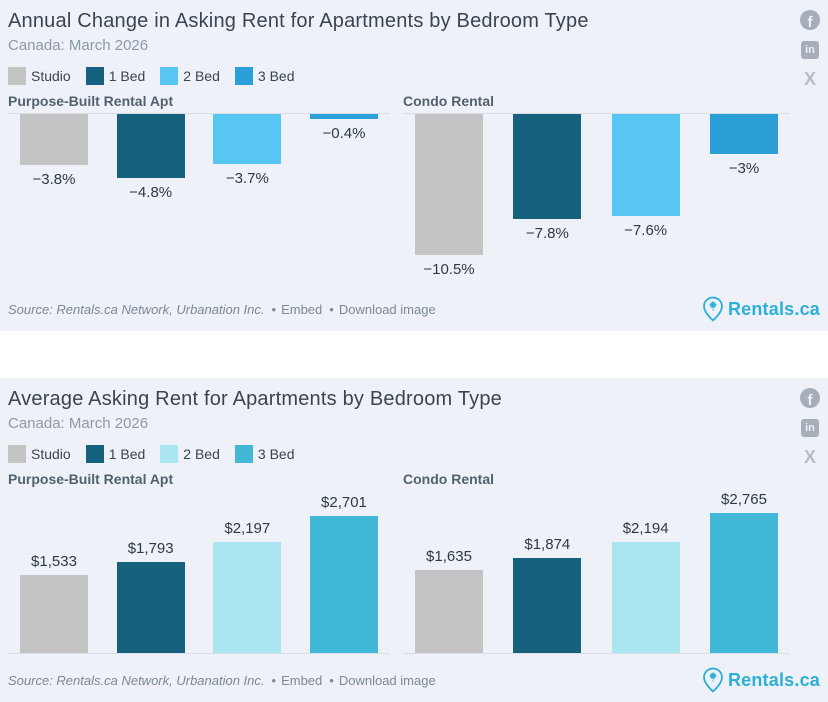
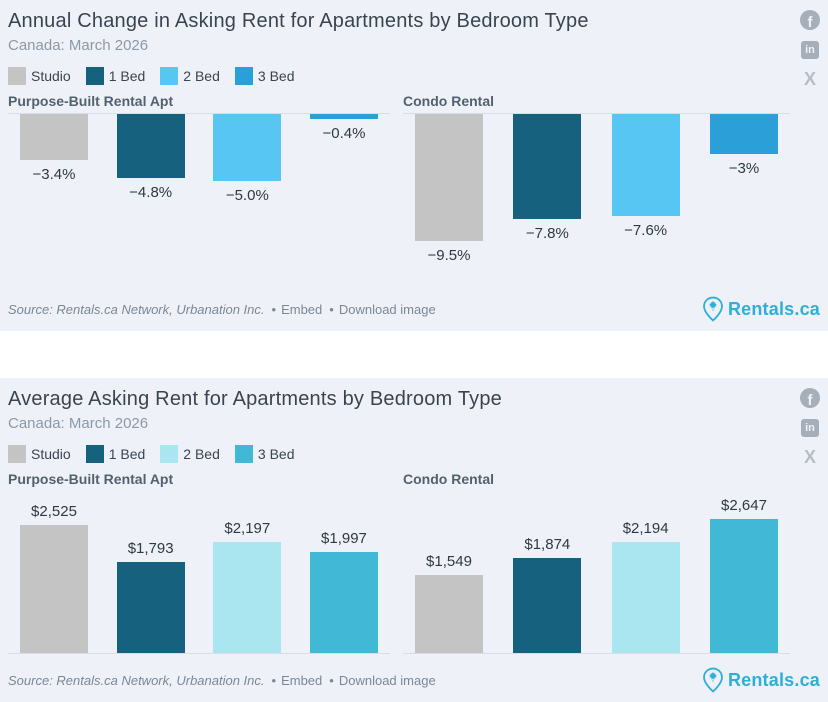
Annual Change in Asking Rent for Apartments by Bedroom Type/Studio/Purpose-Built Rental Apt: −3.8% -> −3.4%
Annual Change in Asking Rent for Apartments by Bedroom Type/2 Bed/Purpose-Built Rental Apt: −3.7% -> −5.0%
Annual Change in Asking Rent for Apartments by Bedroom Type/Studio/Condo Rental: −10.5% -> −9.5%
Average Asking Rent for Apartments by Bedroom Type/Studio/Purpose-Built Rental Apt: $1,533 -> $2,525
Average Asking Rent for Apartments by Bedroom Type/3 Bed/Purpose-Built Rental Apt: $2,701 -> $1,997
Average Asking Rent for Apartments by Bedroom Type/Studio/Condo Rental: $1,635 -> $1,549
Average Asking Rent for Apartments by Bedroom Type/3 Bed/Condo Rental: $2,765 -> $2,647
